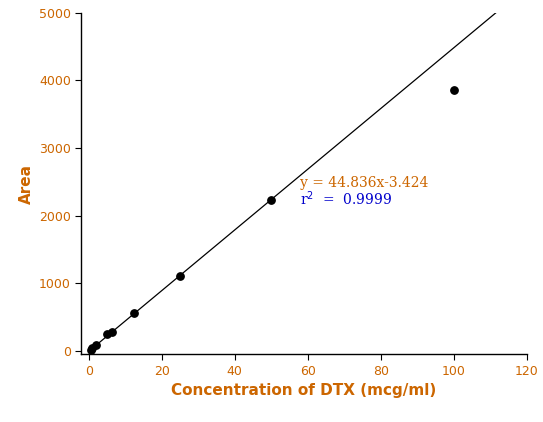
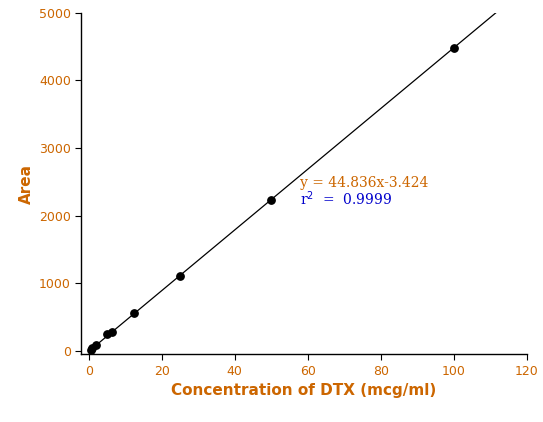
100: 3860 -> 4480
